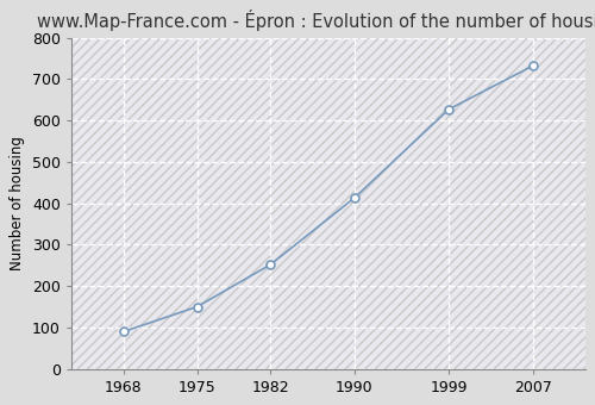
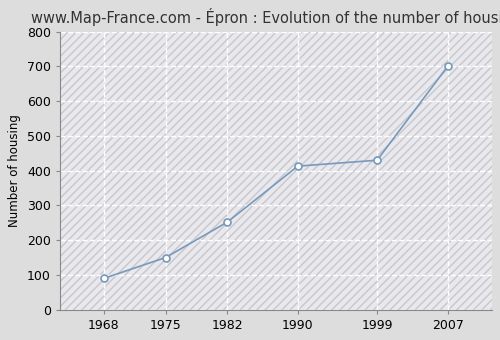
1999: 627 -> 430
2007: 732 -> 700
